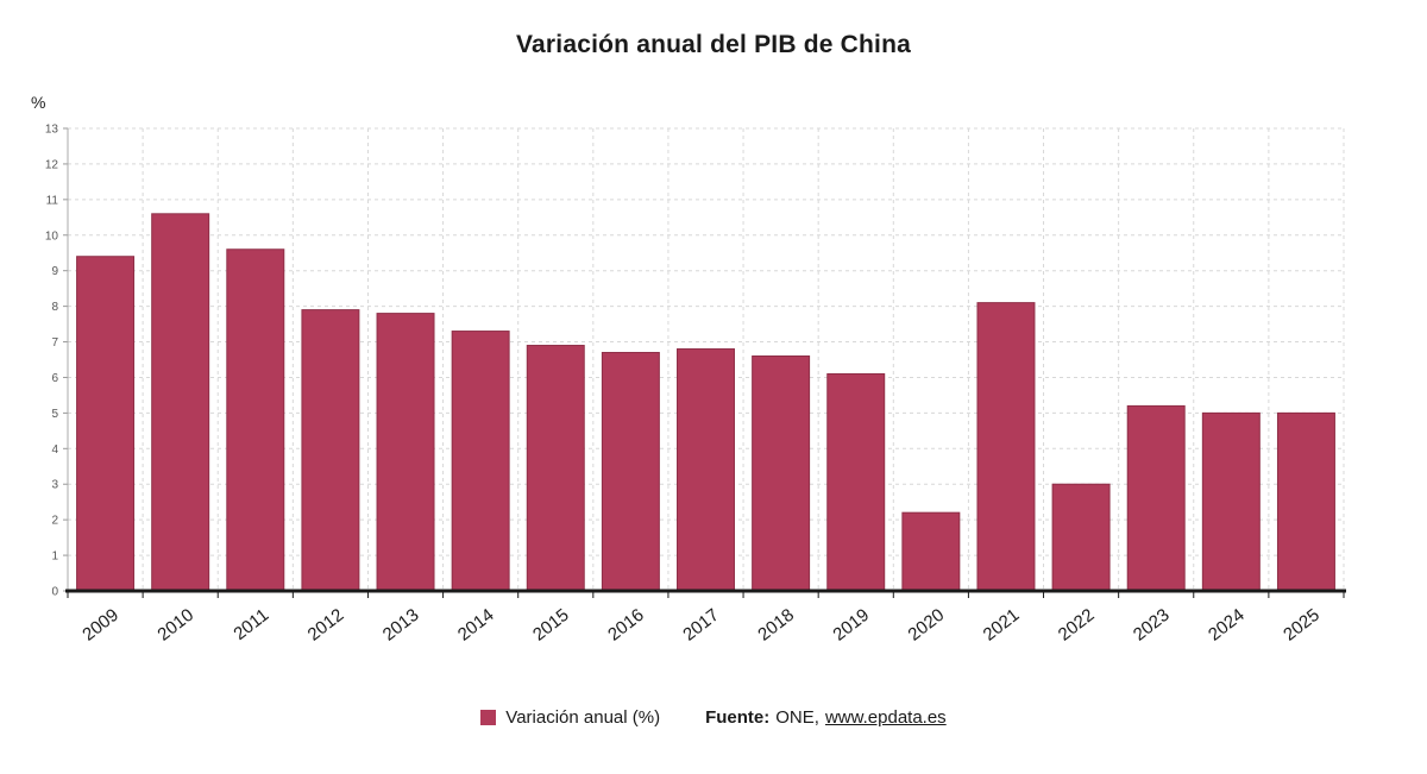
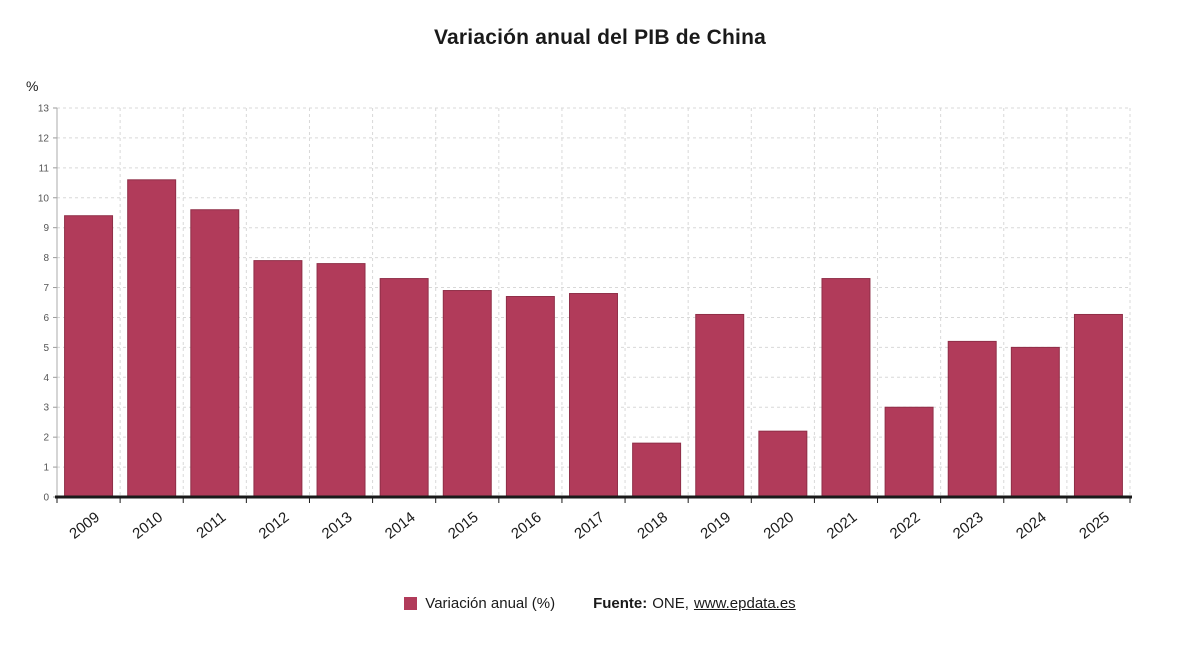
2018: 6.6 -> 1.8
2021: 8.1 -> 7.3
2025: 5.0 -> 6.1
